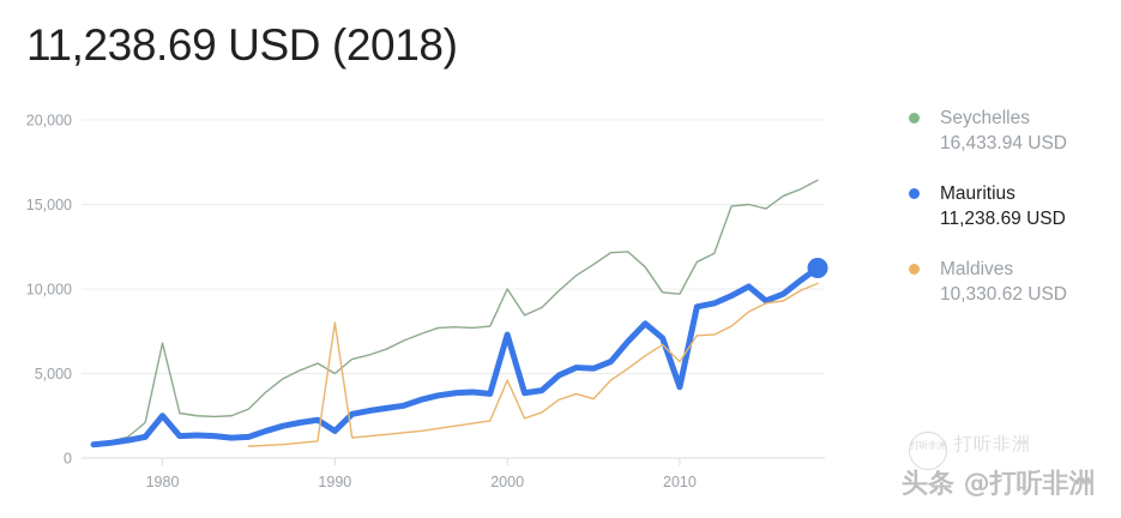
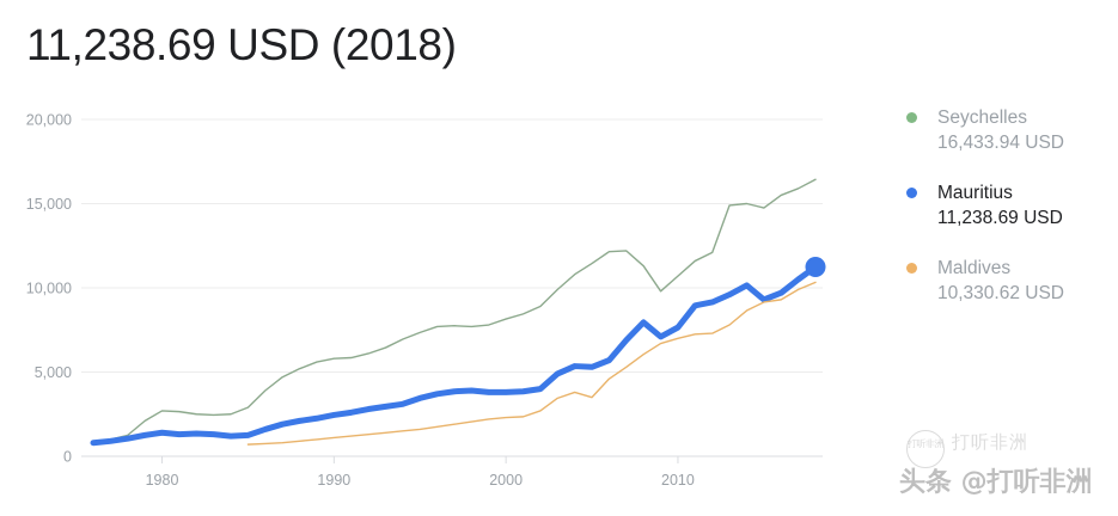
Seychelles/1980: 6800 -> 2700
Mauritius/1980: 2500 -> 1400
Seychelles/1990: 5000 -> 5800
Mauritius/1990: 1600 -> 2400
Maldives/1990: 8000 -> 1100
Seychelles/2000: 10000 -> 8200
Mauritius/2000: 7300 -> 3800
Maldives/2000: 4600 -> 2300
Seychelles/2010: 9700 -> 10700
Mauritius/2010: 4200 -> 7600
Maldives/2010: 5700 -> 7000
